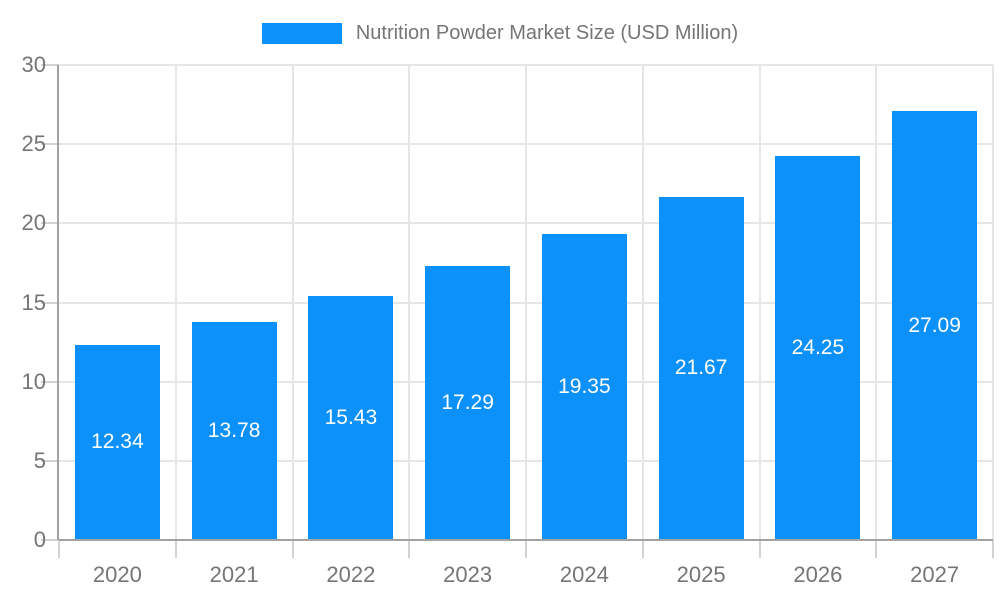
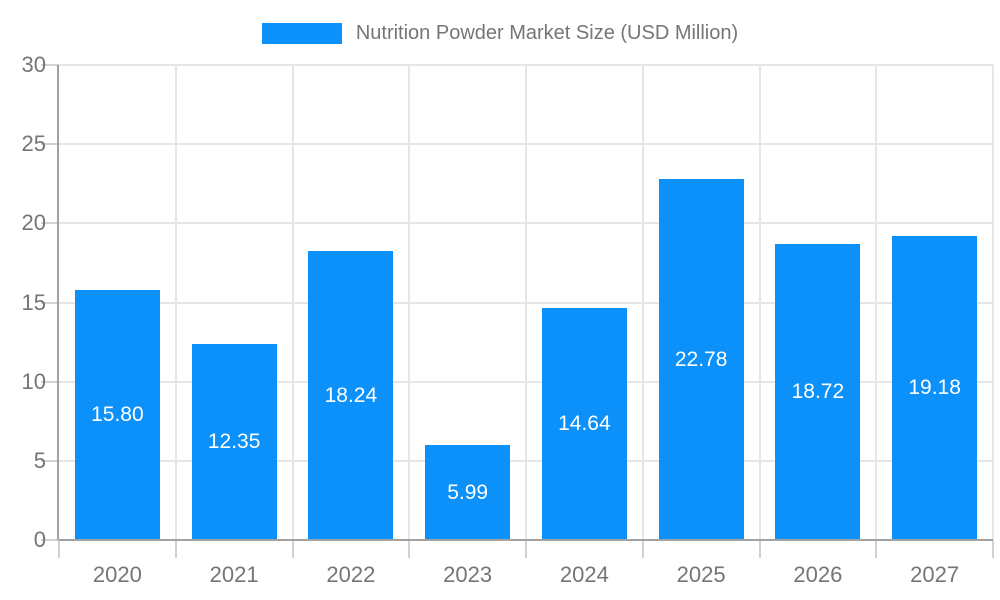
2020: 12.34 -> 15.80
2021: 13.78 -> 12.35
2022: 15.43 -> 18.24
2023: 17.29 -> 5.99
2024: 19.35 -> 14.64
2025: 21.67 -> 22.78
2026: 24.25 -> 18.72
2027: 27.09 -> 19.18
